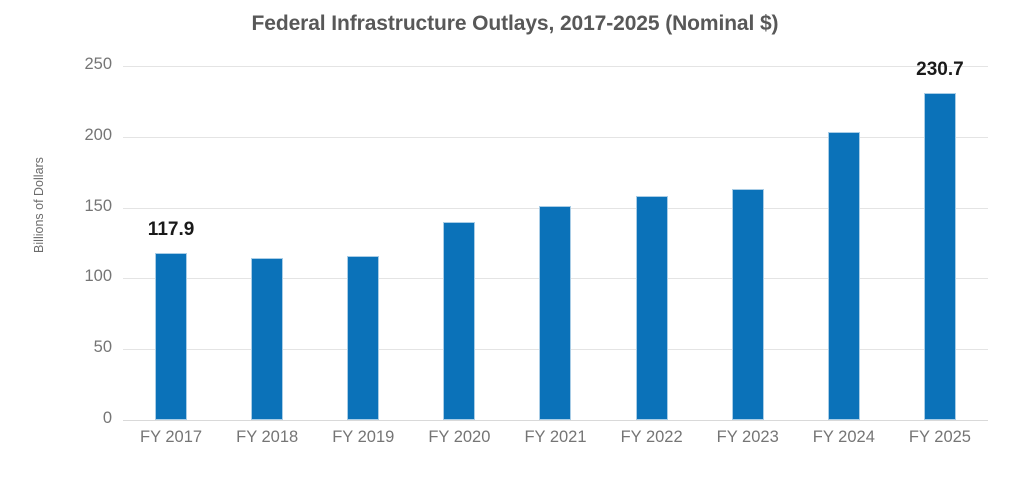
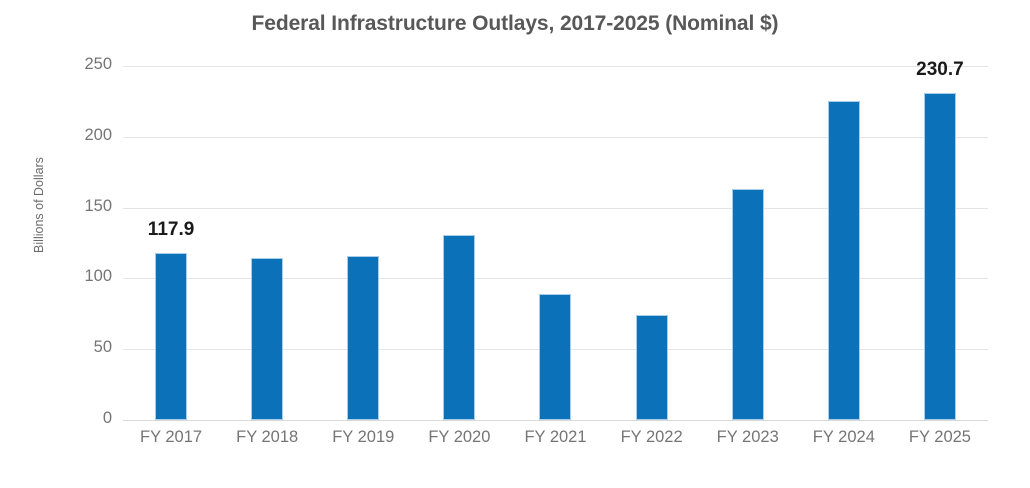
FY 2020: 140 -> 131
FY 2021: 151 -> 89
FY 2022: 158 -> 74
FY 2024: 203 -> 225
